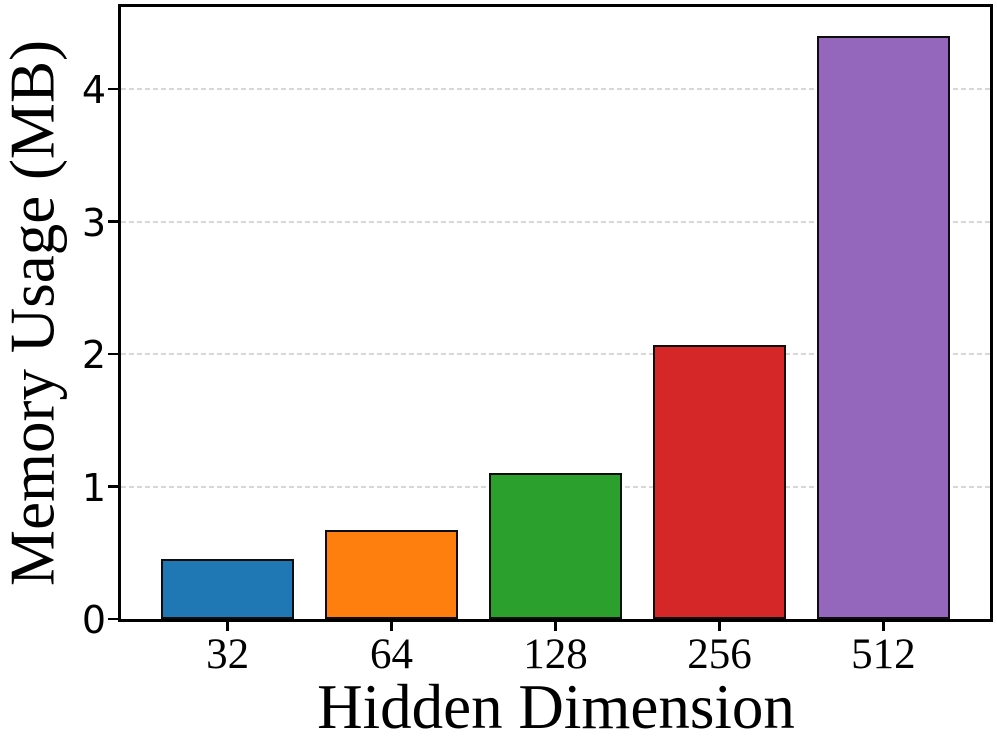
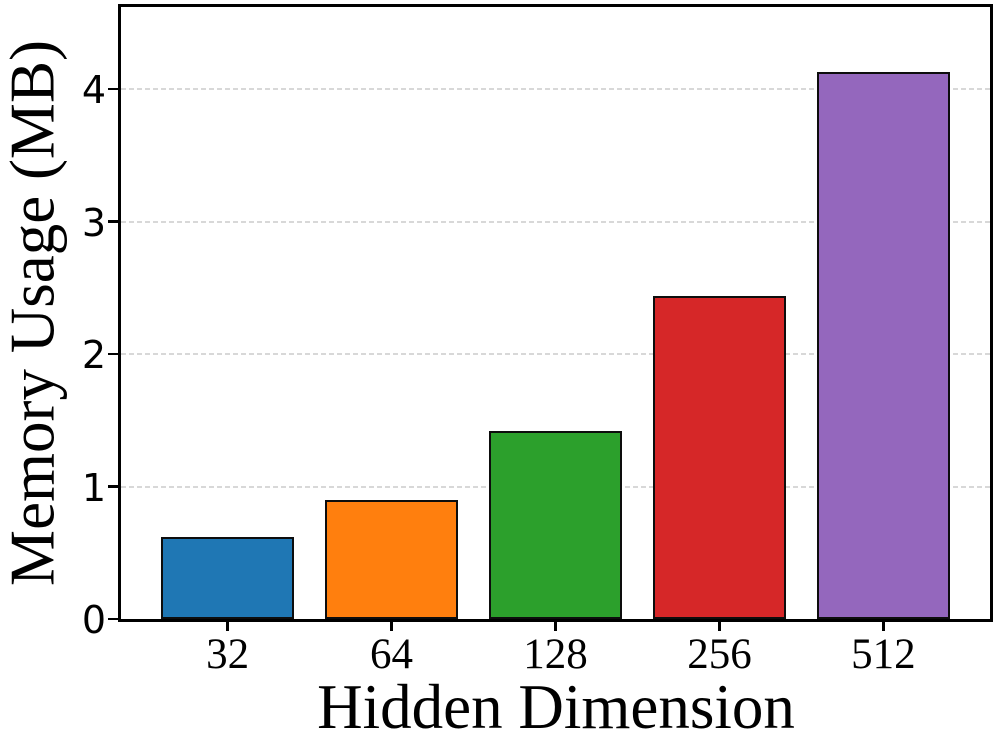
32: 0.45 -> 0.62
64: 0.67 -> 0.90
128: 1.10 -> 1.42
256: 2.07 -> 2.44
512: 4.40 -> 4.13
